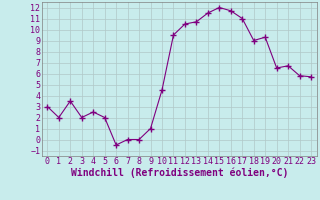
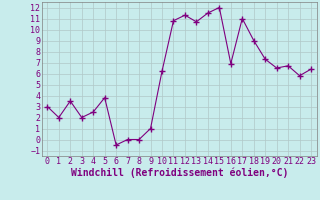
5: 2.0 -> 3.8
10: 4.5 -> 6.2
11: 9.5 -> 10.8
12: 10.5 -> 11.3
16: 11.7 -> 6.9
19: 9.3 -> 7.3
23: 5.7 -> 6.4
